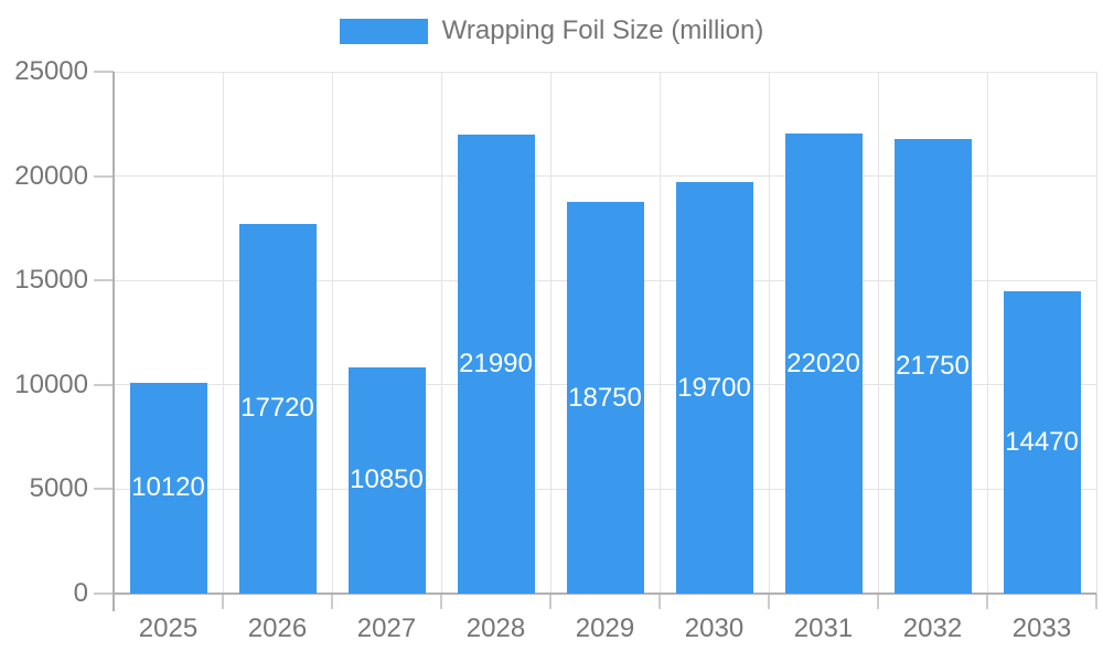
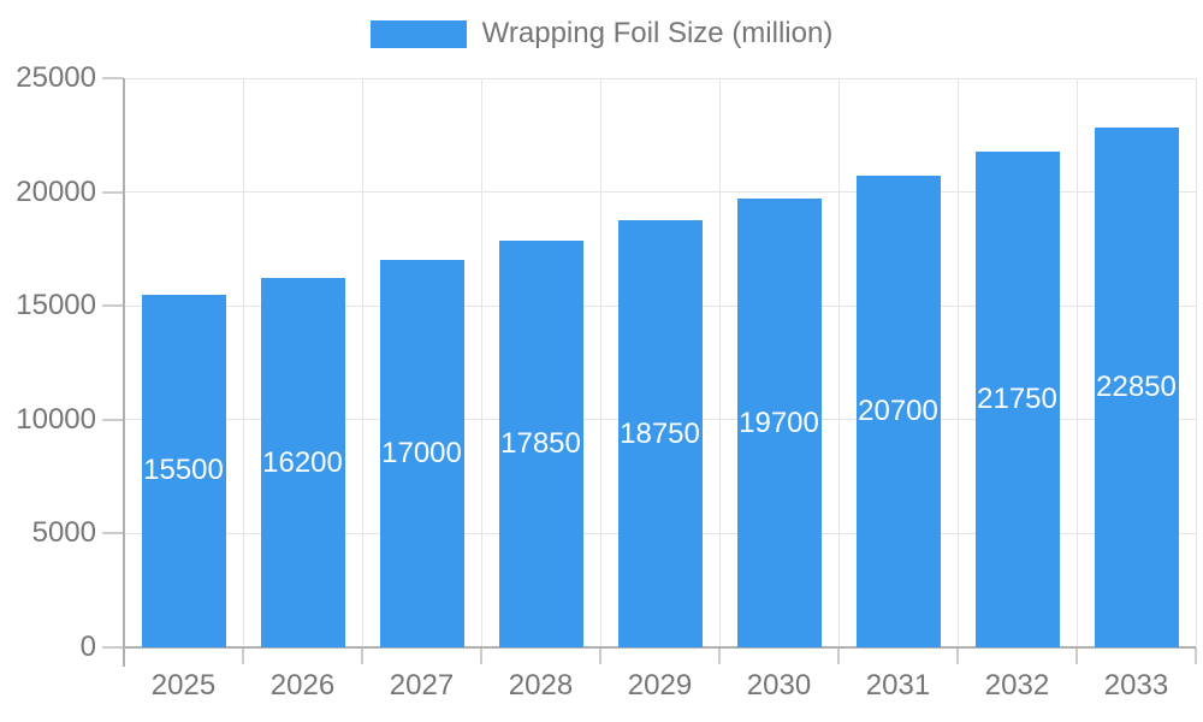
2025: 10120 -> 15500
2026: 17720 -> 16200
2027: 10850 -> 17000
2028: 21990 -> 17850
2031: 22020 -> 20700
2033: 14470 -> 22850
